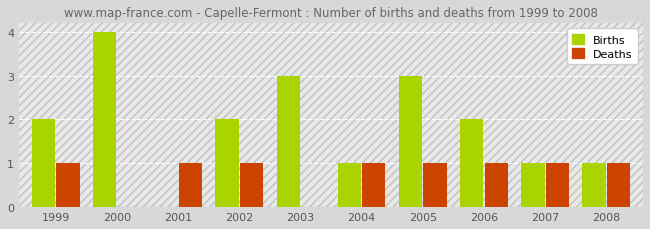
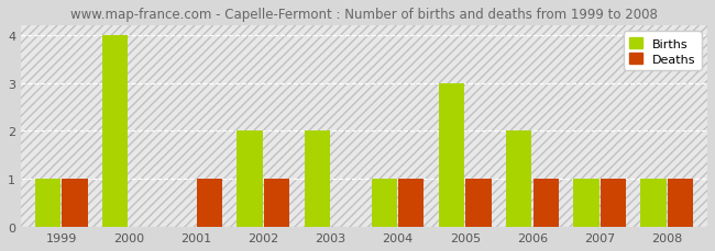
Births/1999: 2 -> 1
Births/2003: 3 -> 2
